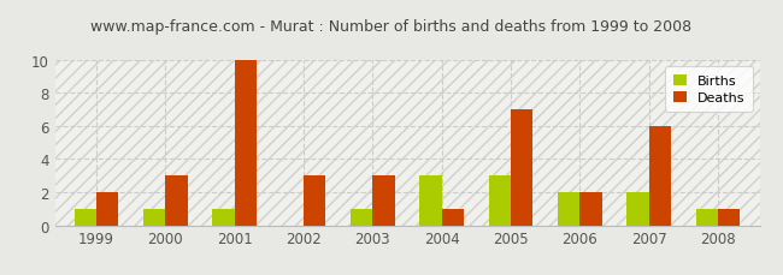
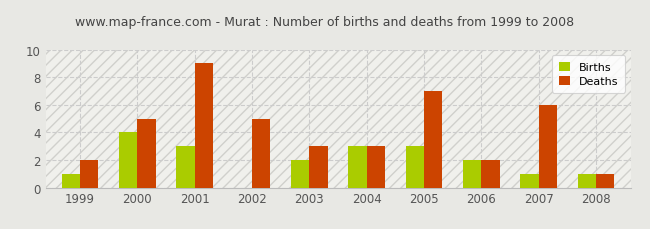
Births/2000: 1 -> 4
Deaths/2000: 3 -> 5
Births/2001: 1 -> 3
Deaths/2001: 10 -> 9
Deaths/2002: 3 -> 5
Births/2003: 1 -> 2
Deaths/2004: 1 -> 3
Births/2007: 2 -> 1
